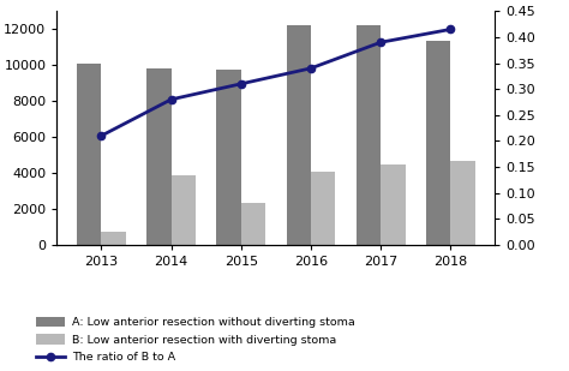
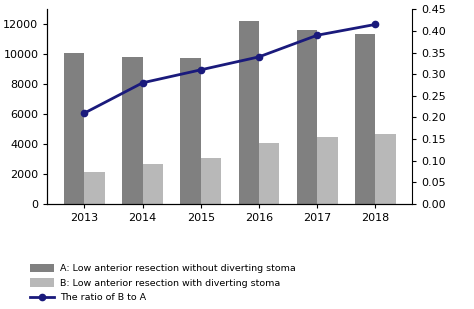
B: Low anterior resection with diverting stoma/2013: 700 -> 2100
B: Low anterior resection with diverting stoma/2014: 3900 -> 2700
B: Low anterior resection with diverting stoma/2015: 2300 -> 3000
A: Low anterior resection without diverting stoma/2017: 12200 -> 11600
